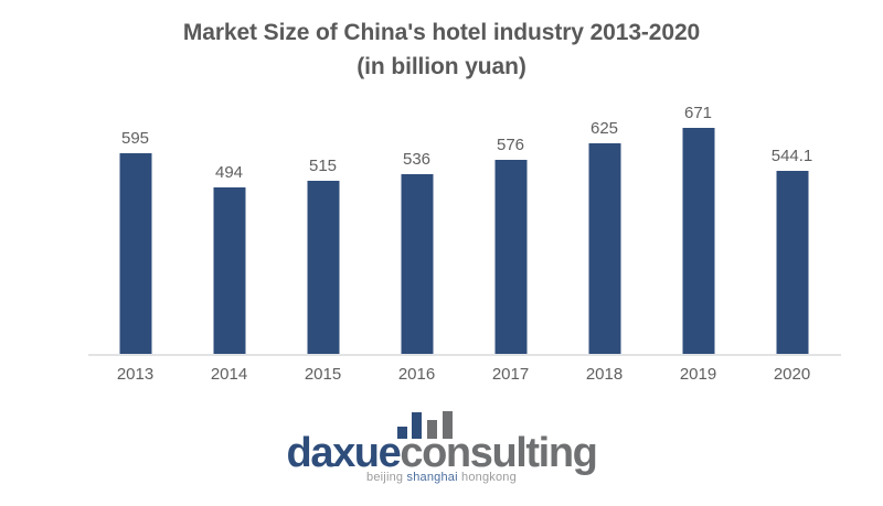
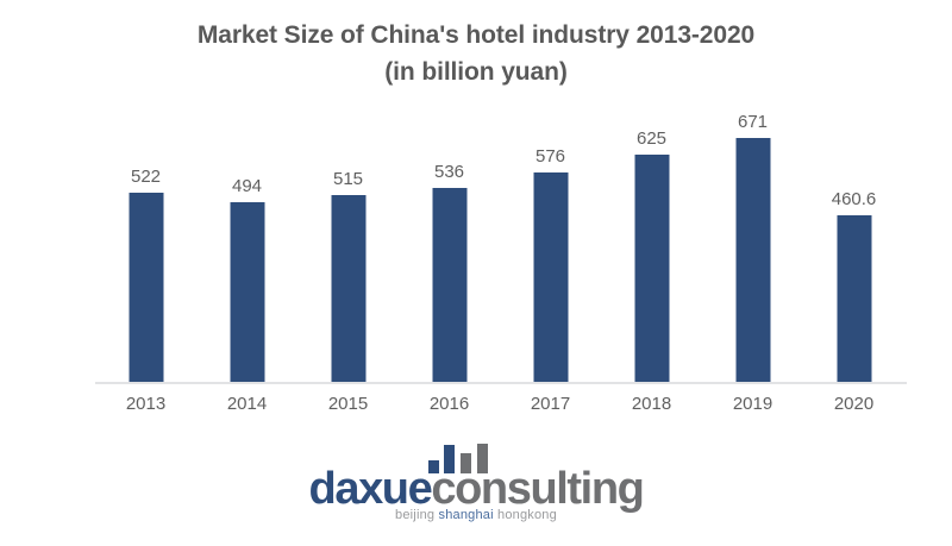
2013: 595 -> 522
2020: 544.1 -> 460.6
